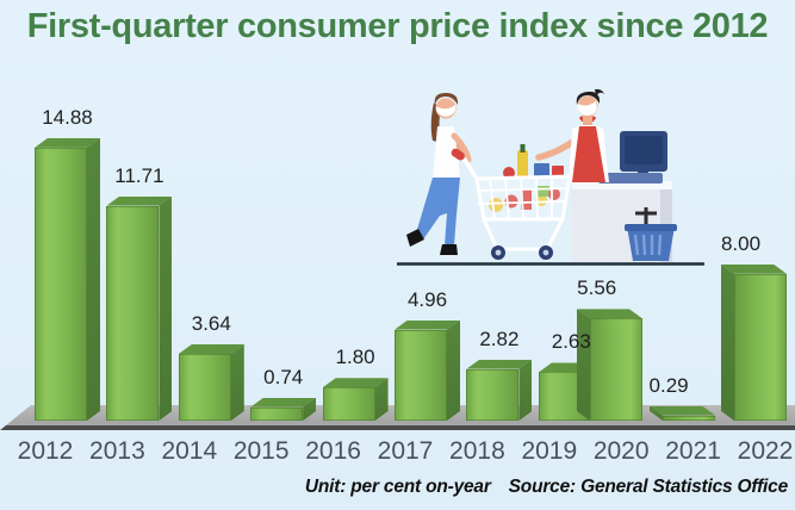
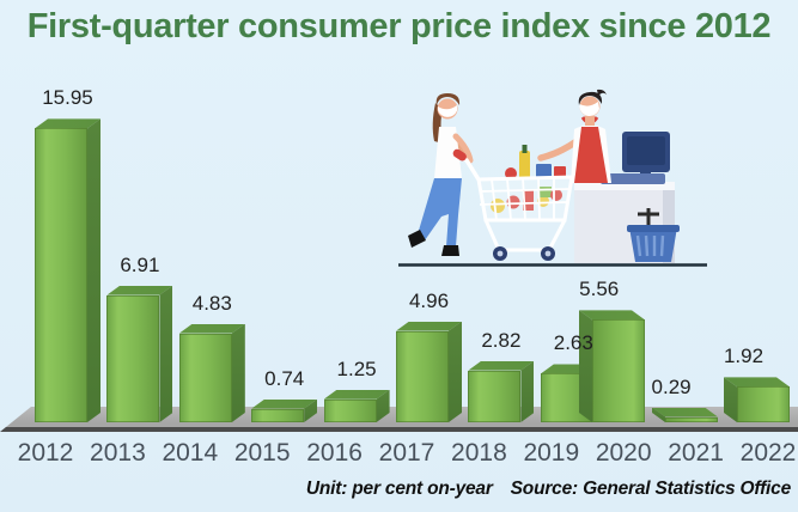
2012: 14.88 -> 15.95
2013: 11.71 -> 6.91
2014: 3.64 -> 4.83
2016: 1.80 -> 1.25
2022: 8.00 -> 1.92
